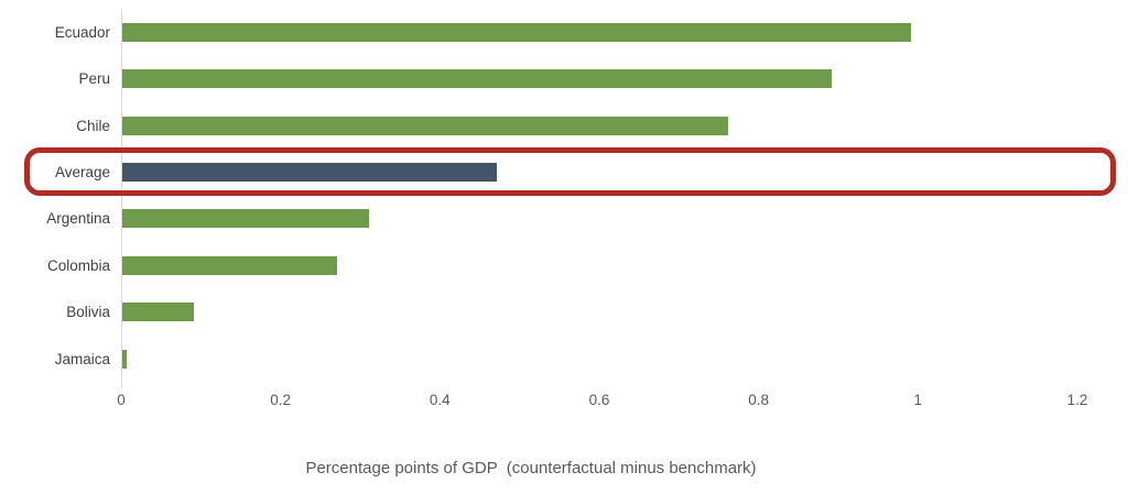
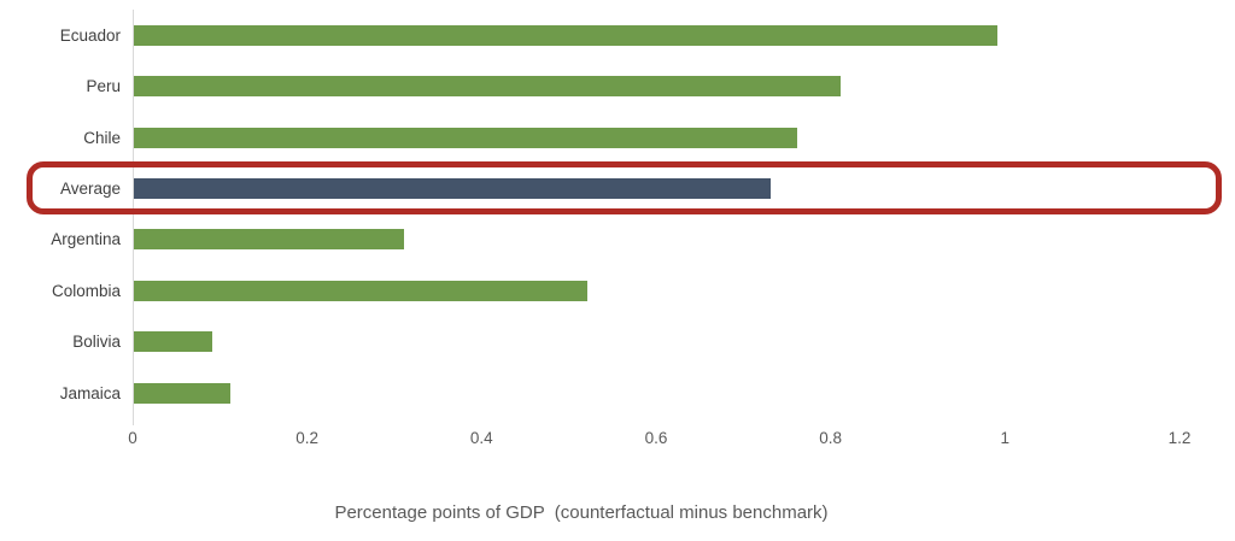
Peru: 0.89 -> 0.81
Average: 0.47 -> 0.73
Colombia: 0.27 -> 0.52
Jamaica: 0.01 -> 0.11
